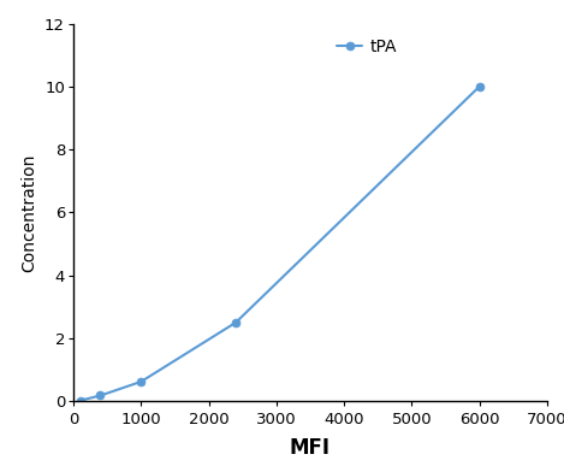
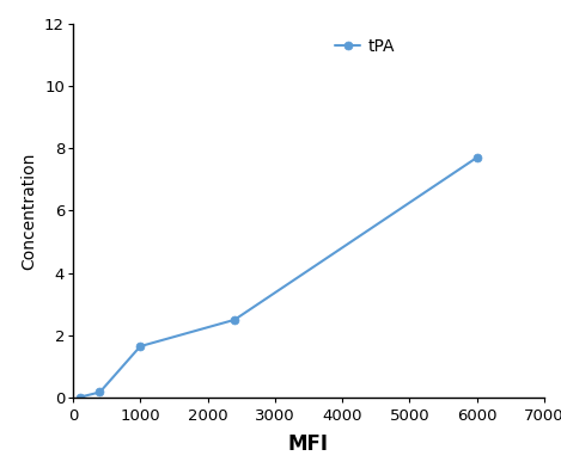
1000: 0.62 -> 1.65
6000: 10.00 -> 7.70
